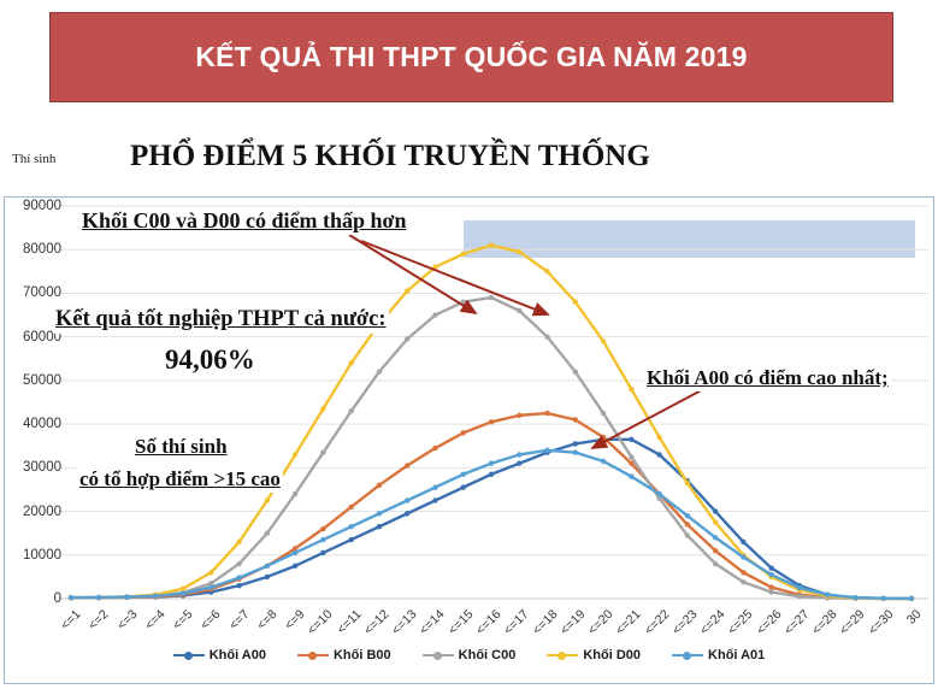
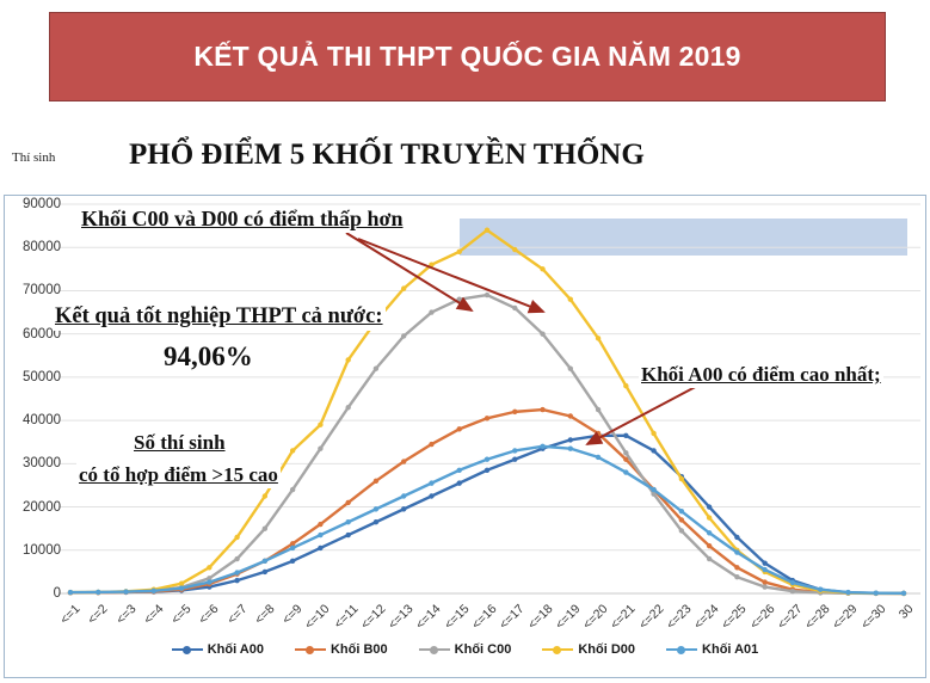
Khối D00/<=10: 44000 -> 39000
Khối D00/<=16: 81000 -> 84000
